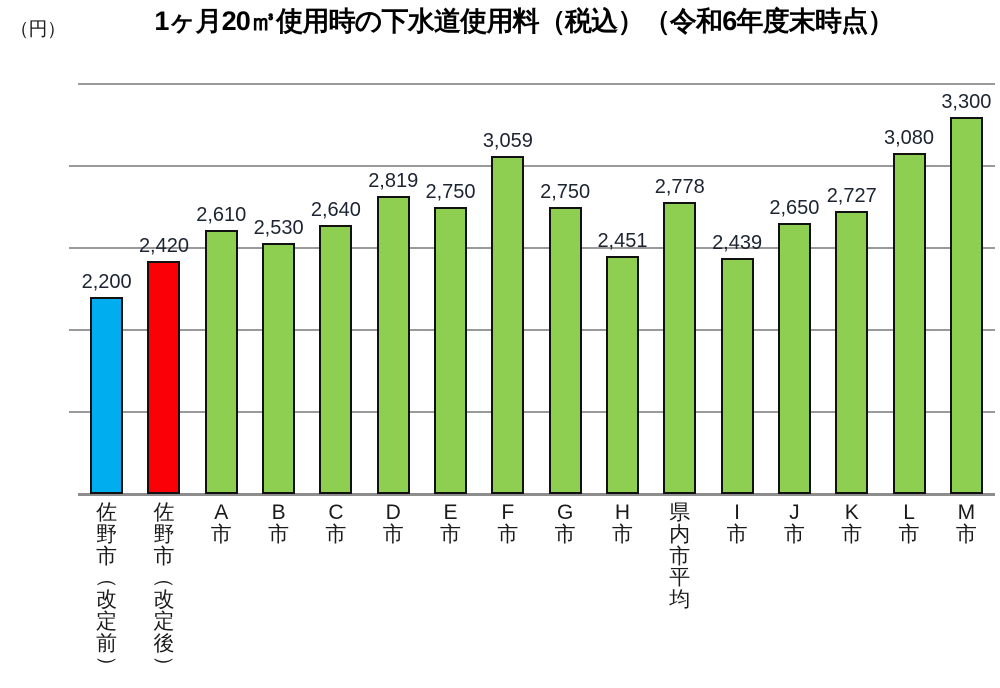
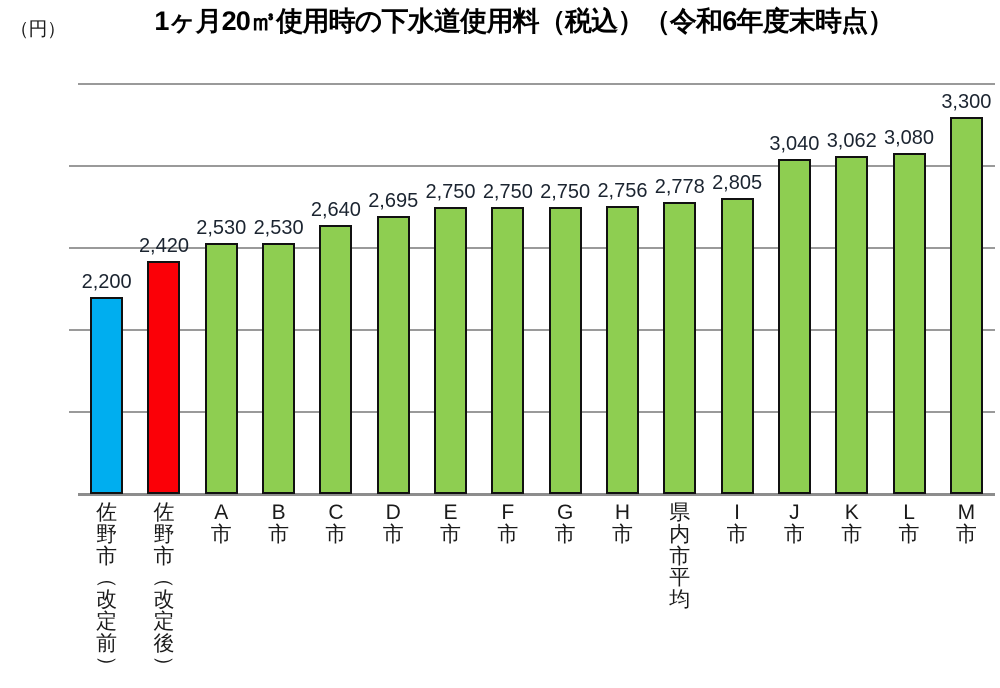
A市: 2,610 -> 2,530
D市: 2,819 -> 2,695
F市: 3,059 -> 2,750
H市: 2,451 -> 2,756
I市: 2,439 -> 2,805
J市: 2,650 -> 3,040
K市: 2,727 -> 3,062
